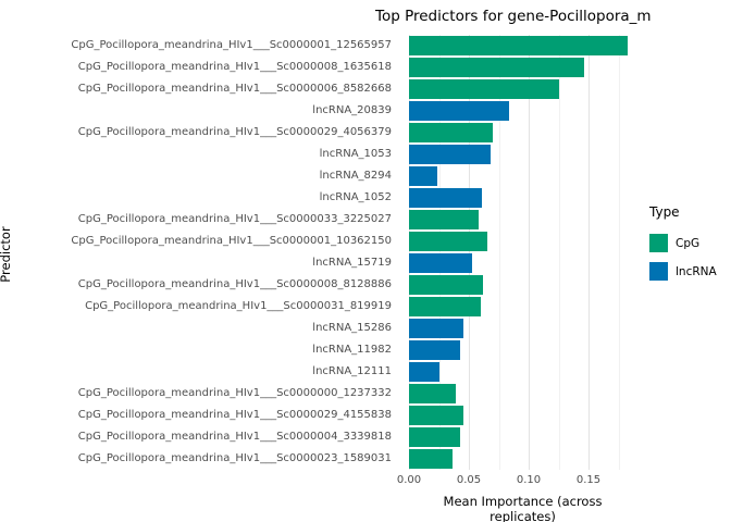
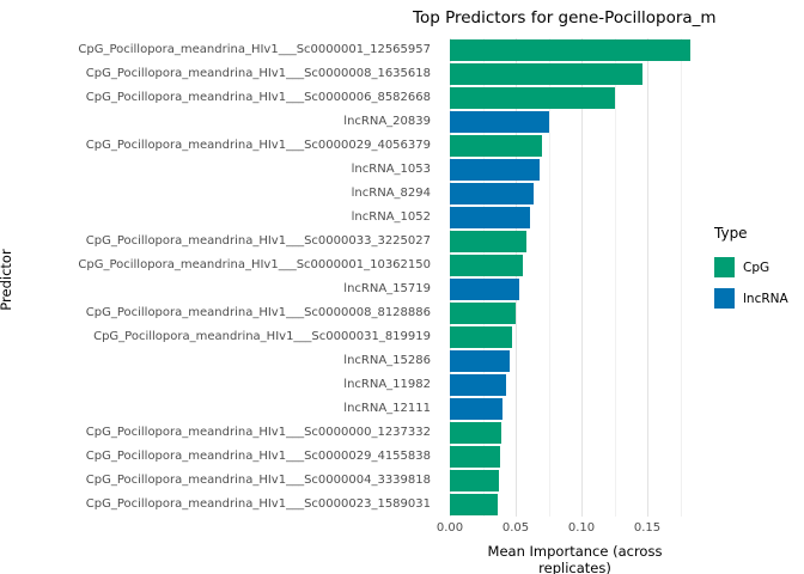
lncRNA_20839: 0.084 -> 0.075
lncRNA_8294: 0.024 -> 0.064
CpG_Pocillopora_meandrina_HIv1___Sc0000001_10362150: 0.065 -> 0.055
CpG_Pocillopora_meandrina_HIv1___Sc0000008_8128886: 0.062 -> 0.050
CpG_Pocillopora_meandrina_HIv1___Sc0000031_819919: 0.060 -> 0.047
lncRNA_12111: 0.025 -> 0.040
CpG_Pocillopora_meandrina_HIv1___Sc0000029_4155838: 0.045 -> 0.038
CpG_Pocillopora_meandrina_HIv1___Sc0000004_3339818: 0.043 -> 0.037
